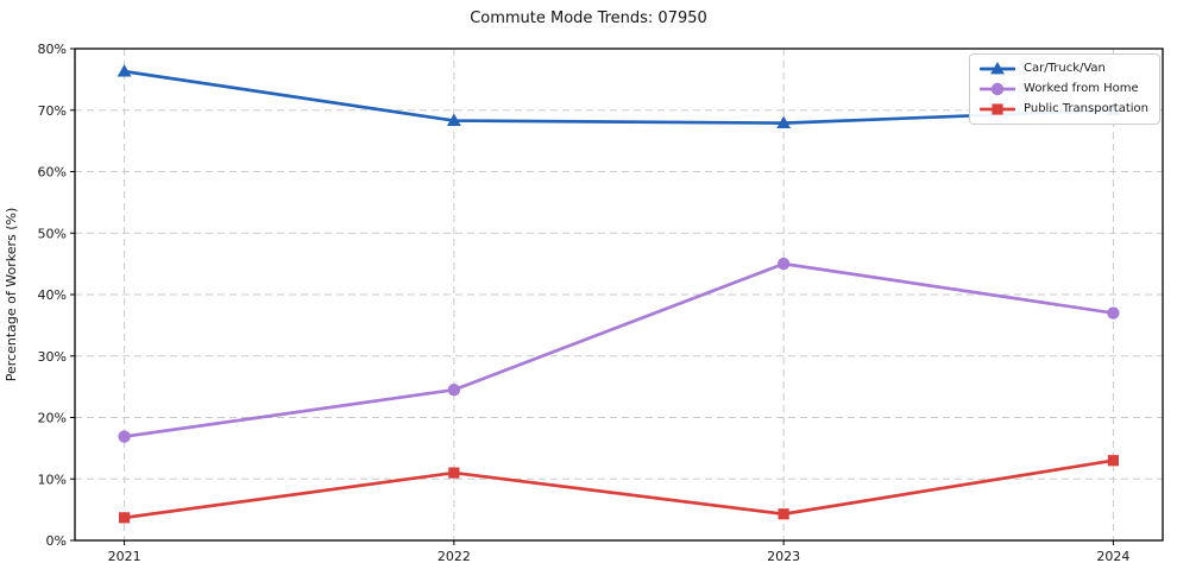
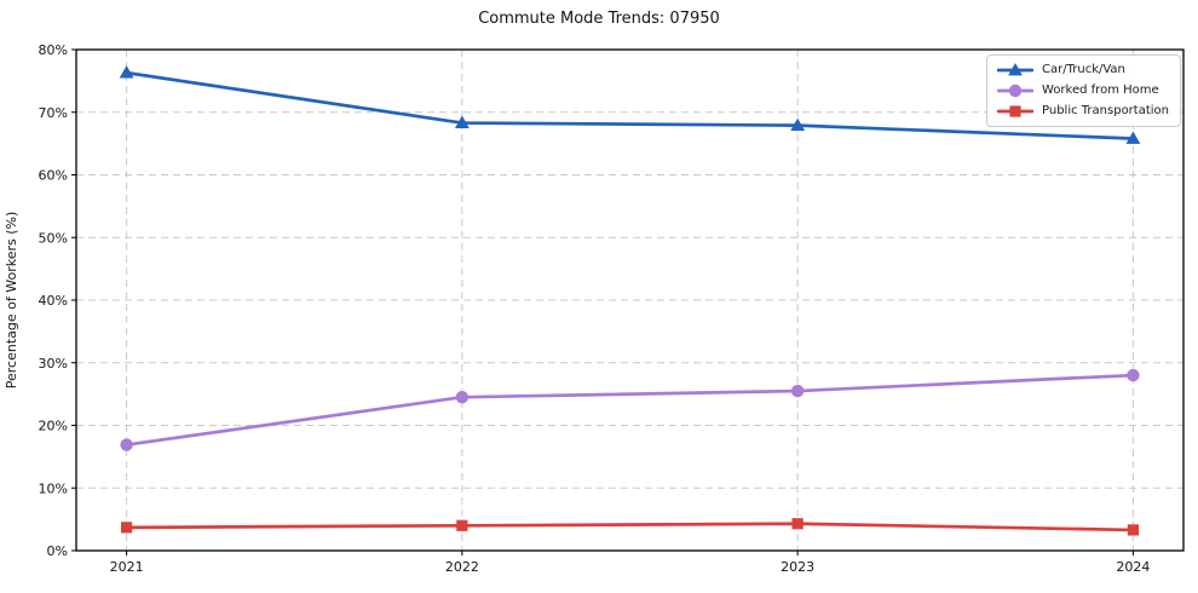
Public Transportation/2022: 11% -> 4%
Worked from Home/2023: 45% -> 26%
Car/Truck/Van/2024: 70% -> 66%
Worked from Home/2024: 37% -> 28%
Public Transportation/2024: 13% -> 3%
